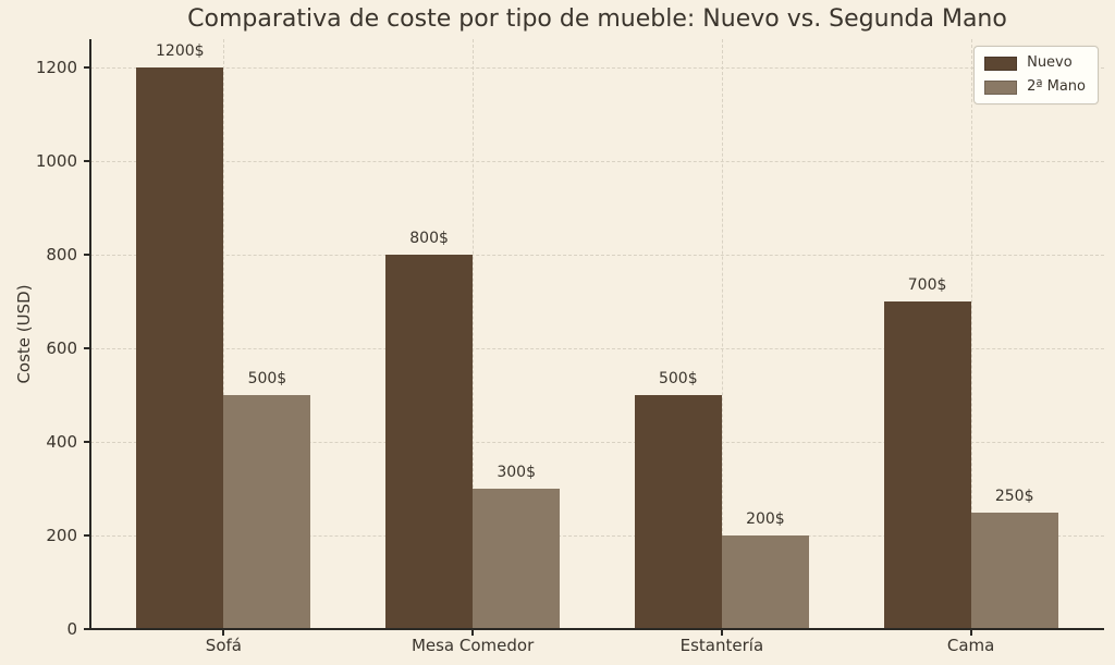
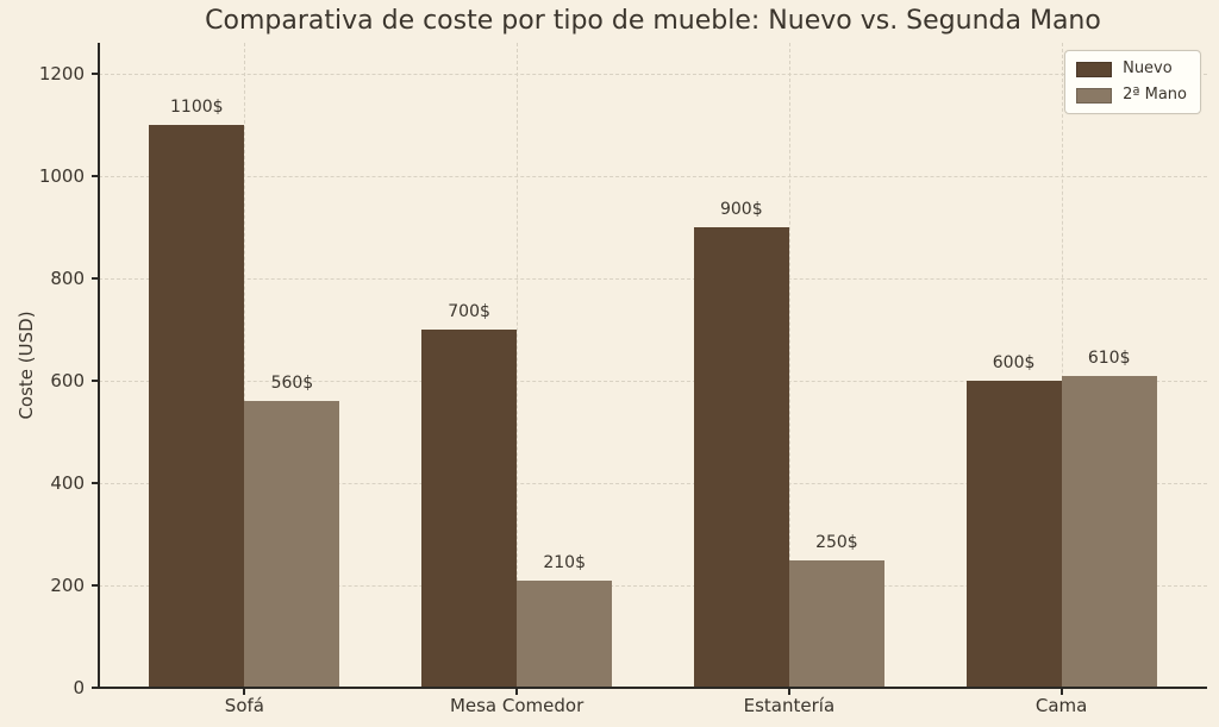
Nuevo/Sofá: 1200 -> 1100
2ª Mano/Sofá: 500 -> 560
Nuevo/Mesa Comedor: 800 -> 700
2ª Mano/Mesa Comedor: 300 -> 210
Nuevo/Estantería: 500 -> 900
2ª Mano/Estantería: 200 -> 250
Nuevo/Cama: 700 -> 600
2ª Mano/Cama: 250 -> 610
